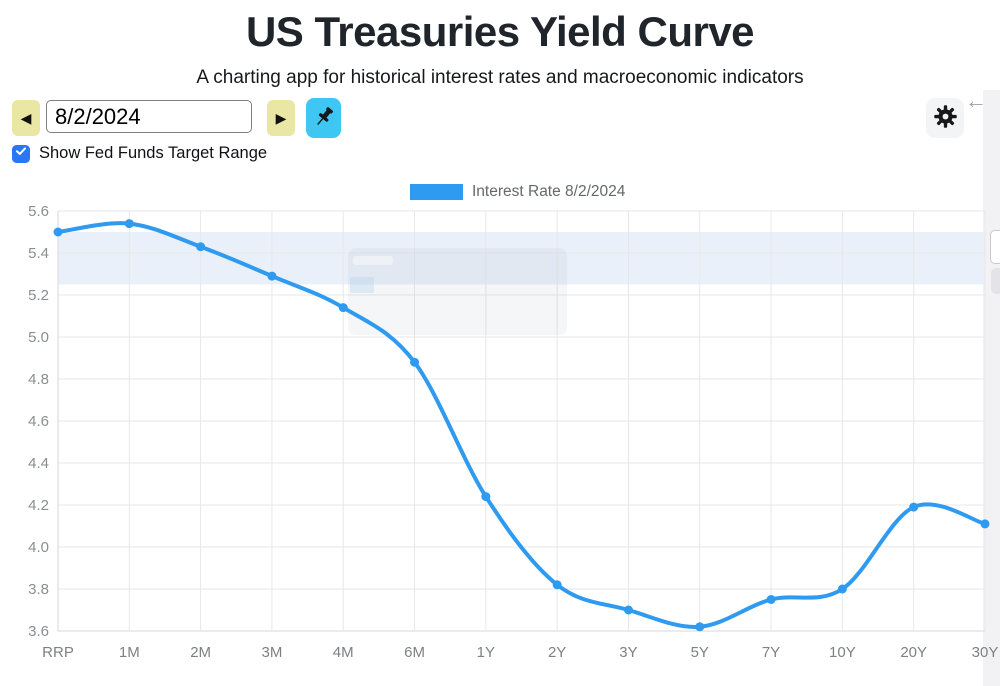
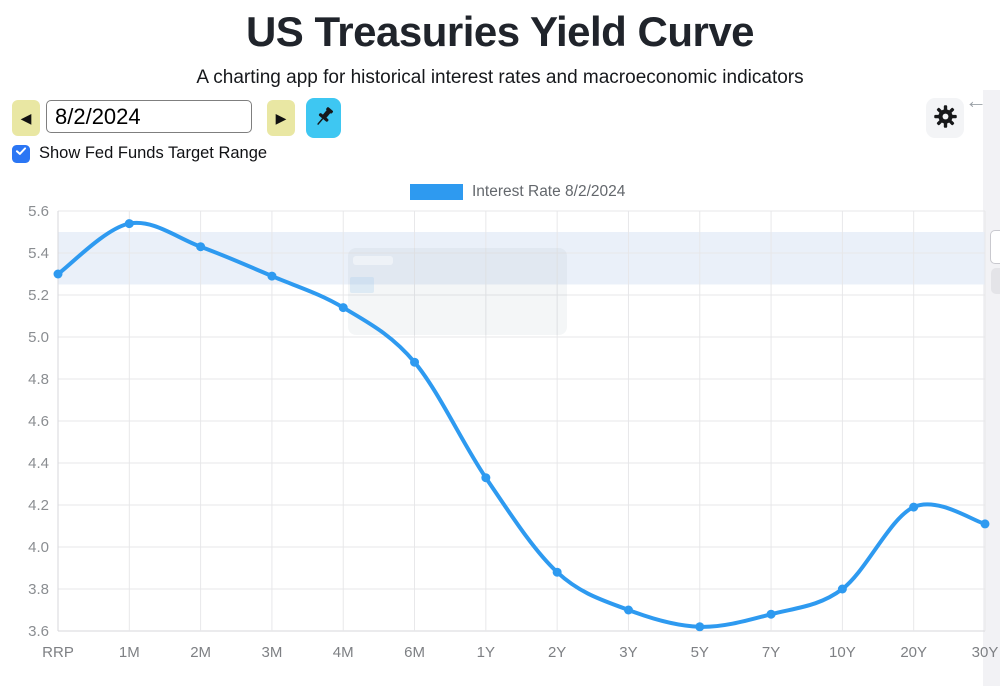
RRP: 5.50 -> 5.30
1Y: 4.24 -> 4.33
2Y: 3.82 -> 3.88
7Y: 3.75 -> 3.68
